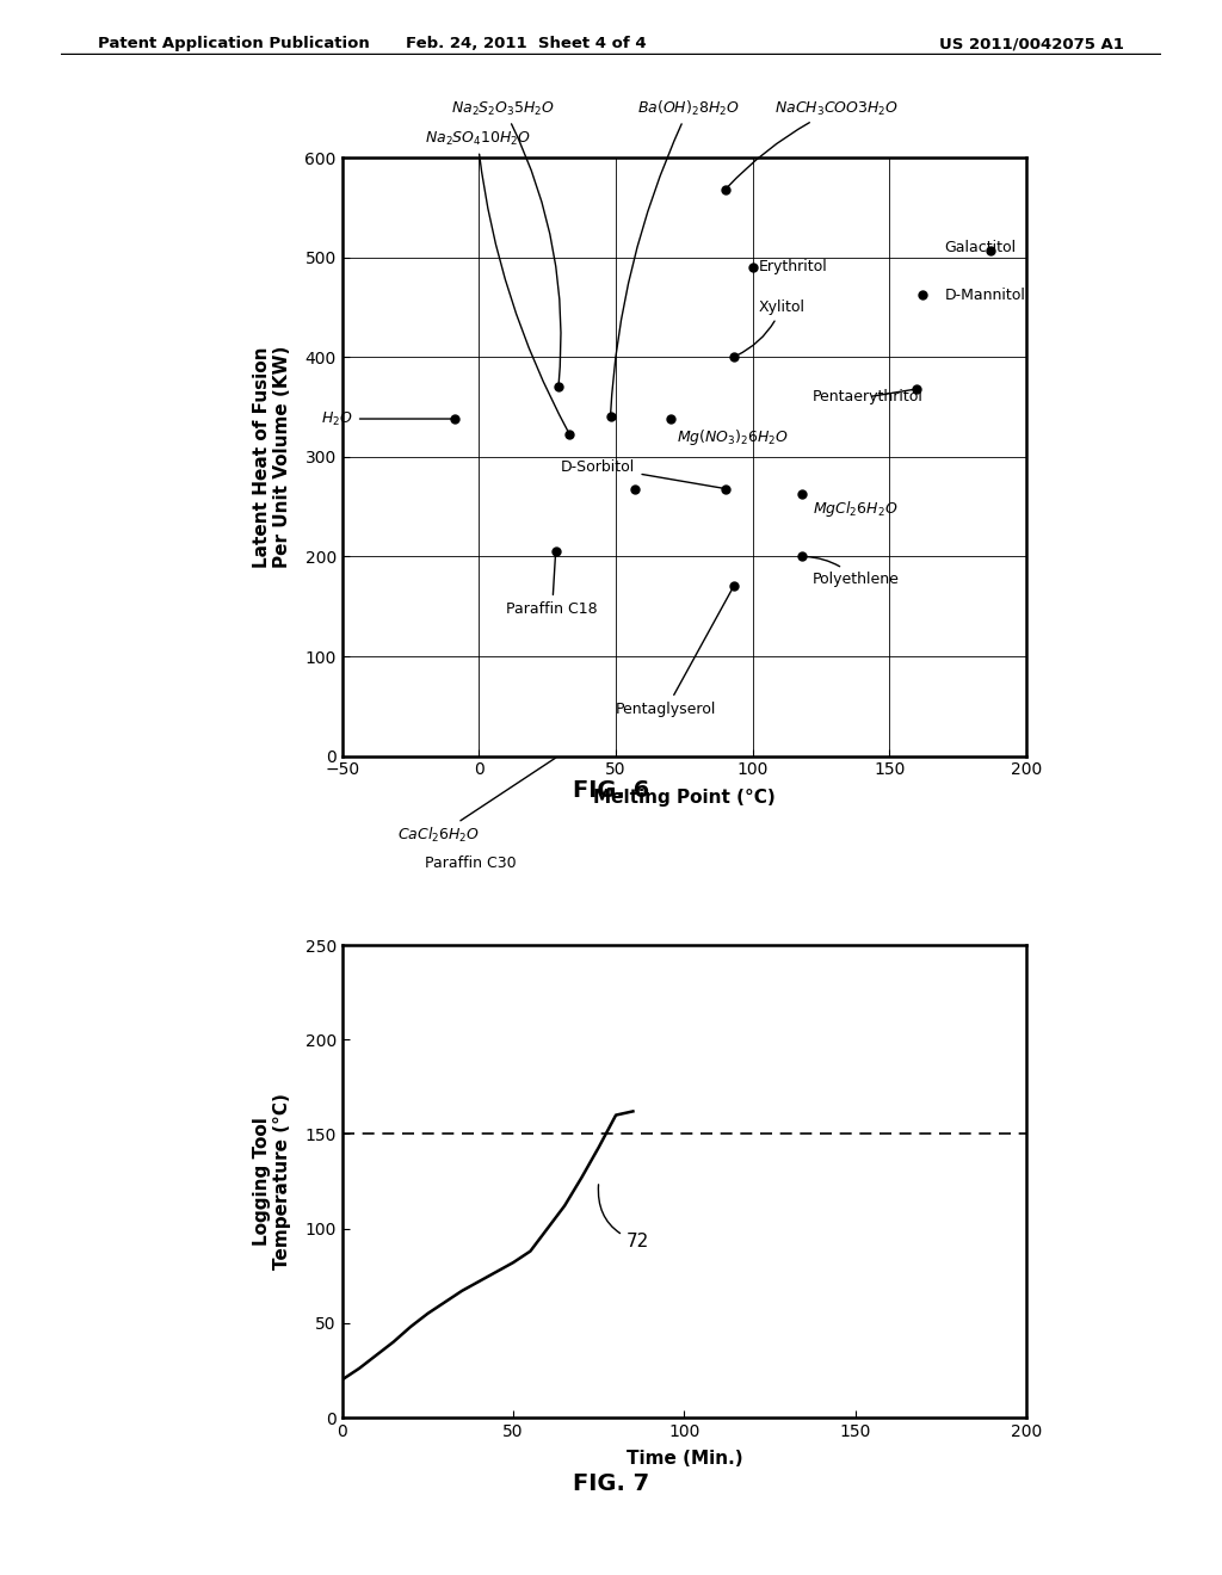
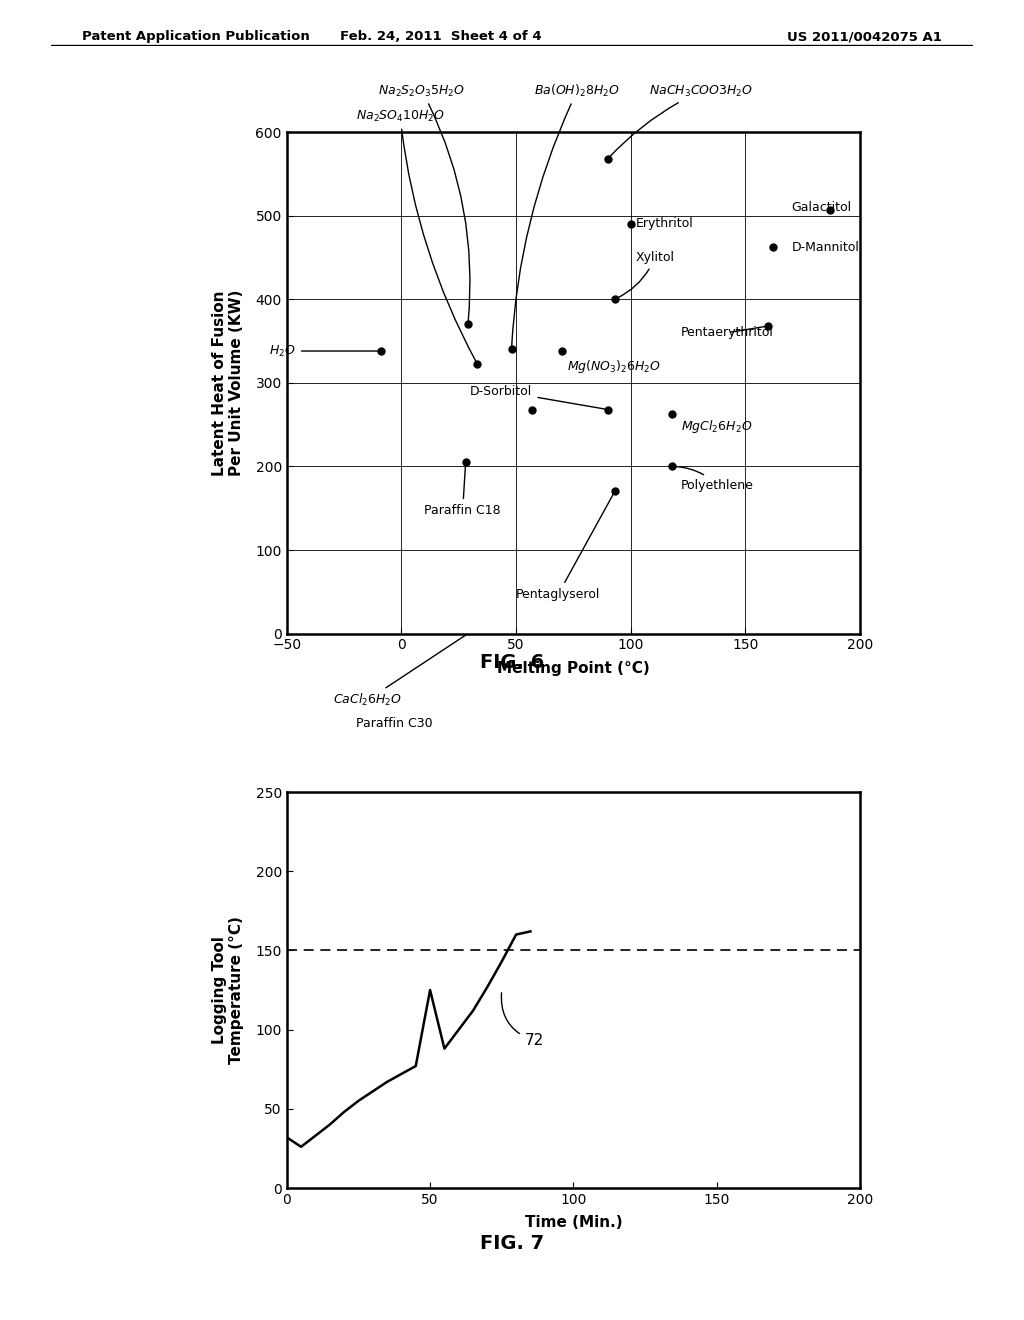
0: 20 -> 32
50: 82 -> 125
